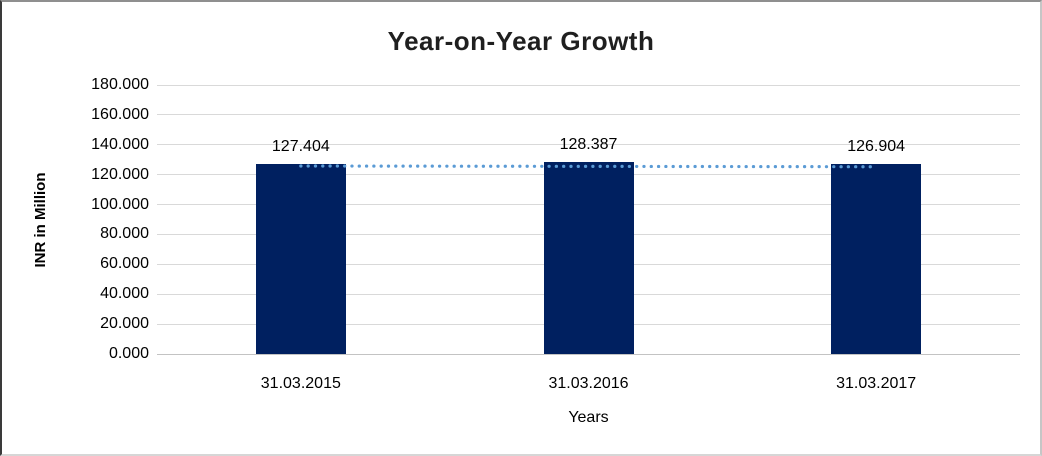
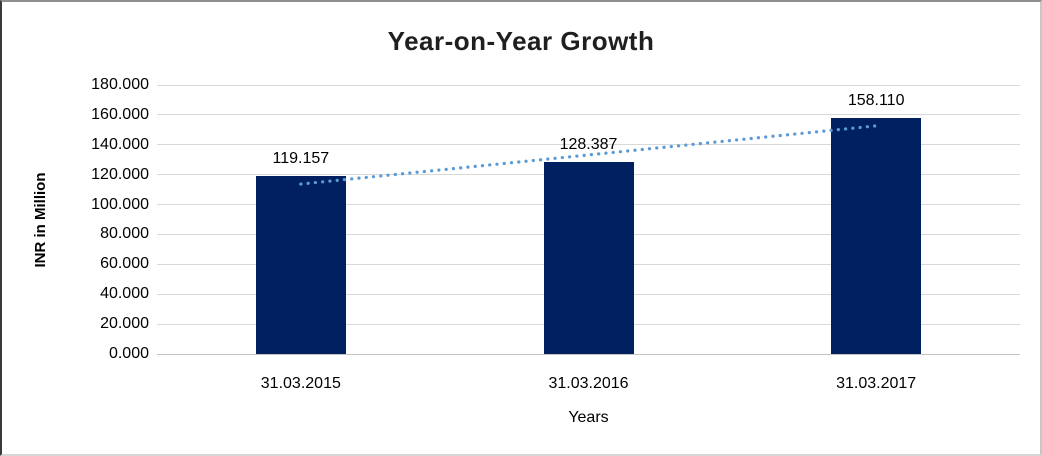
31.03.2015: 127.404 -> 119.157
31.03.2017: 126.904 -> 158.110
